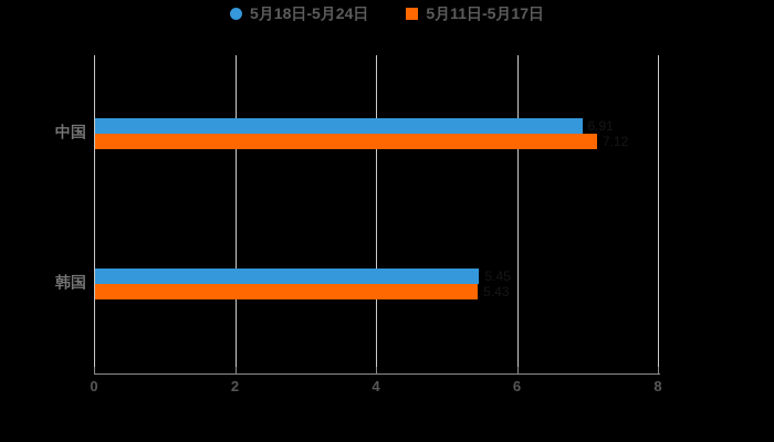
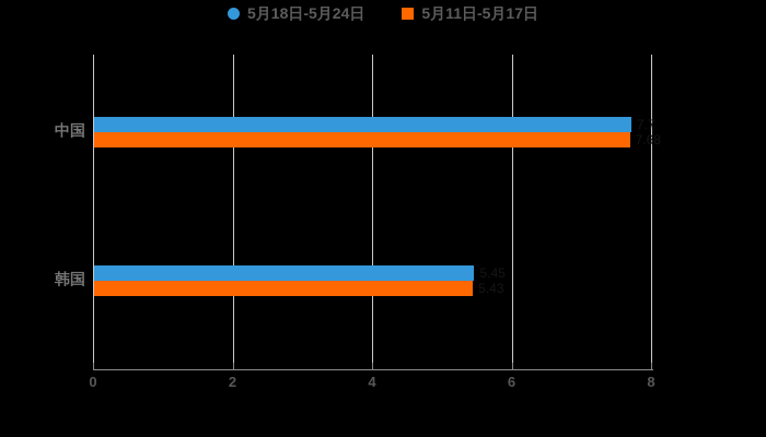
5月18日-5月24日/中国: 6.91 -> 7.7
5月11日-5月17日/中国: 7.12 -> 7.68
